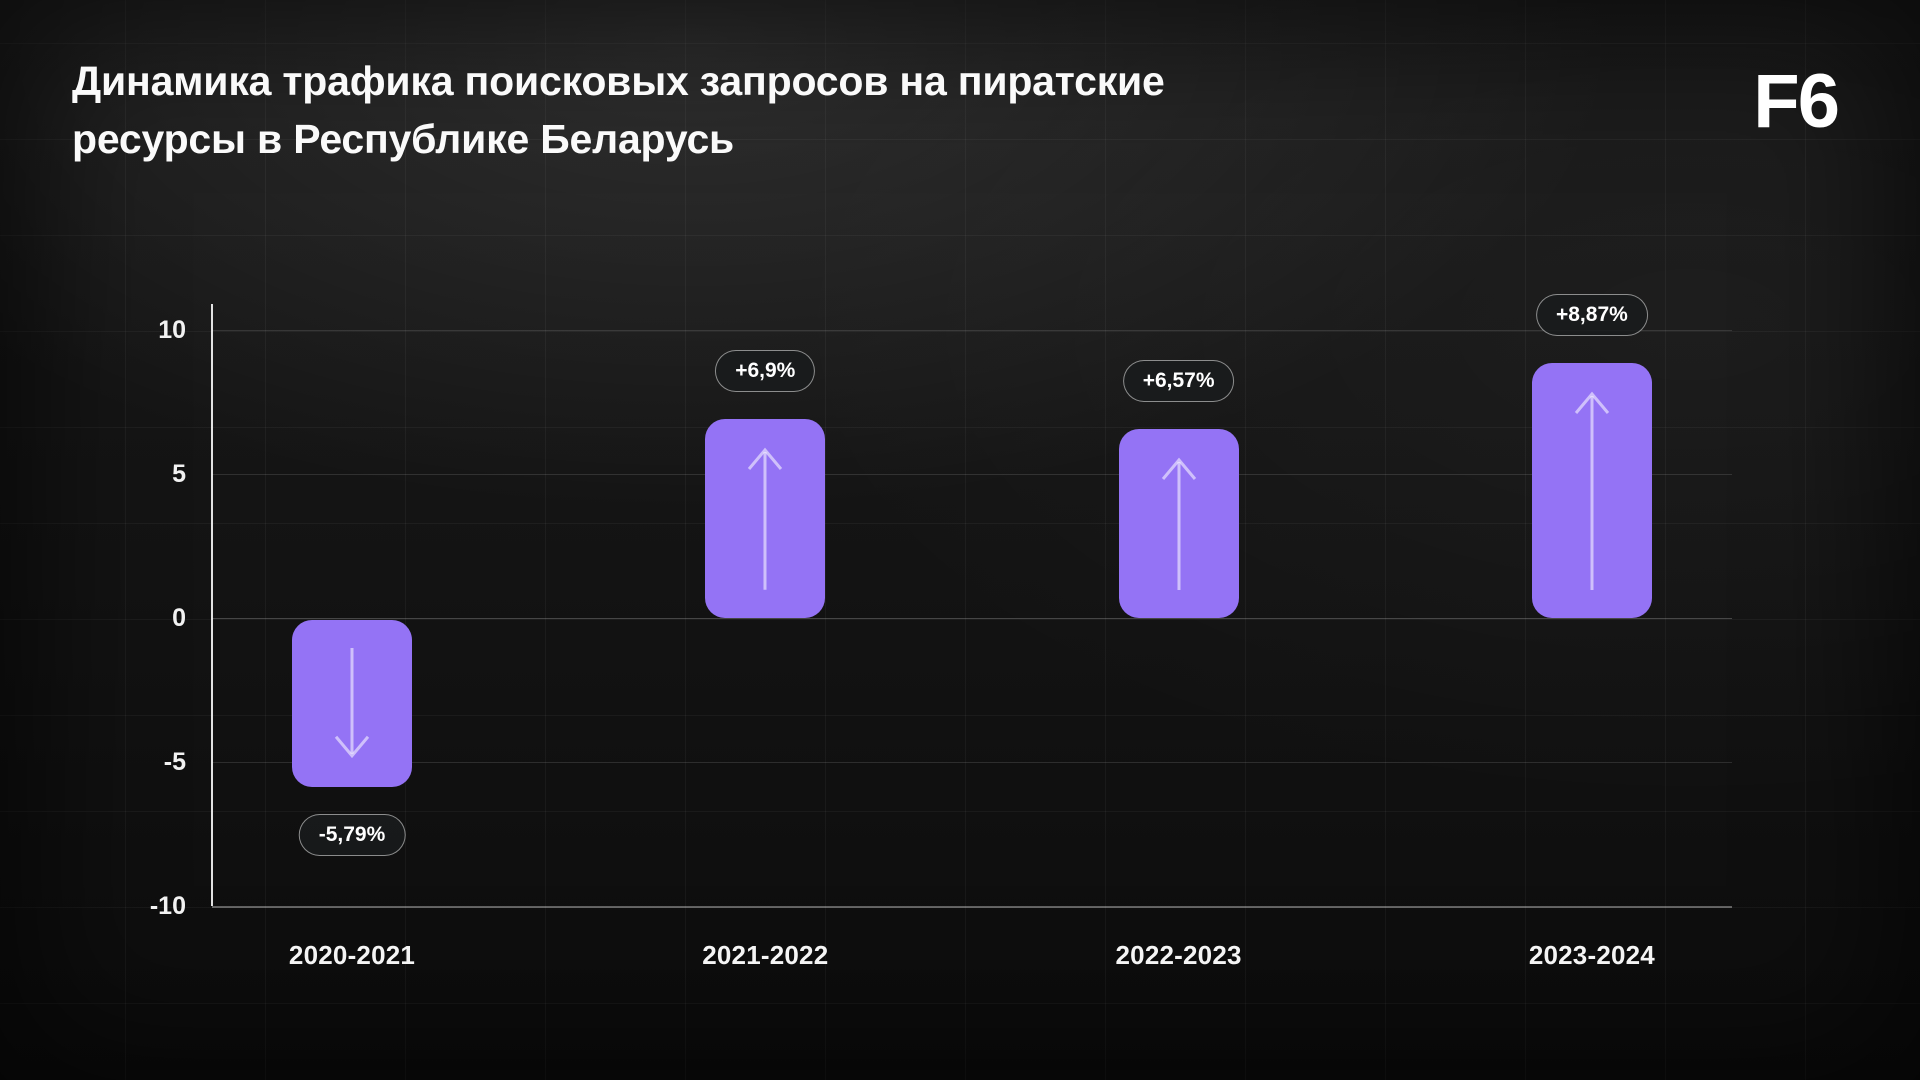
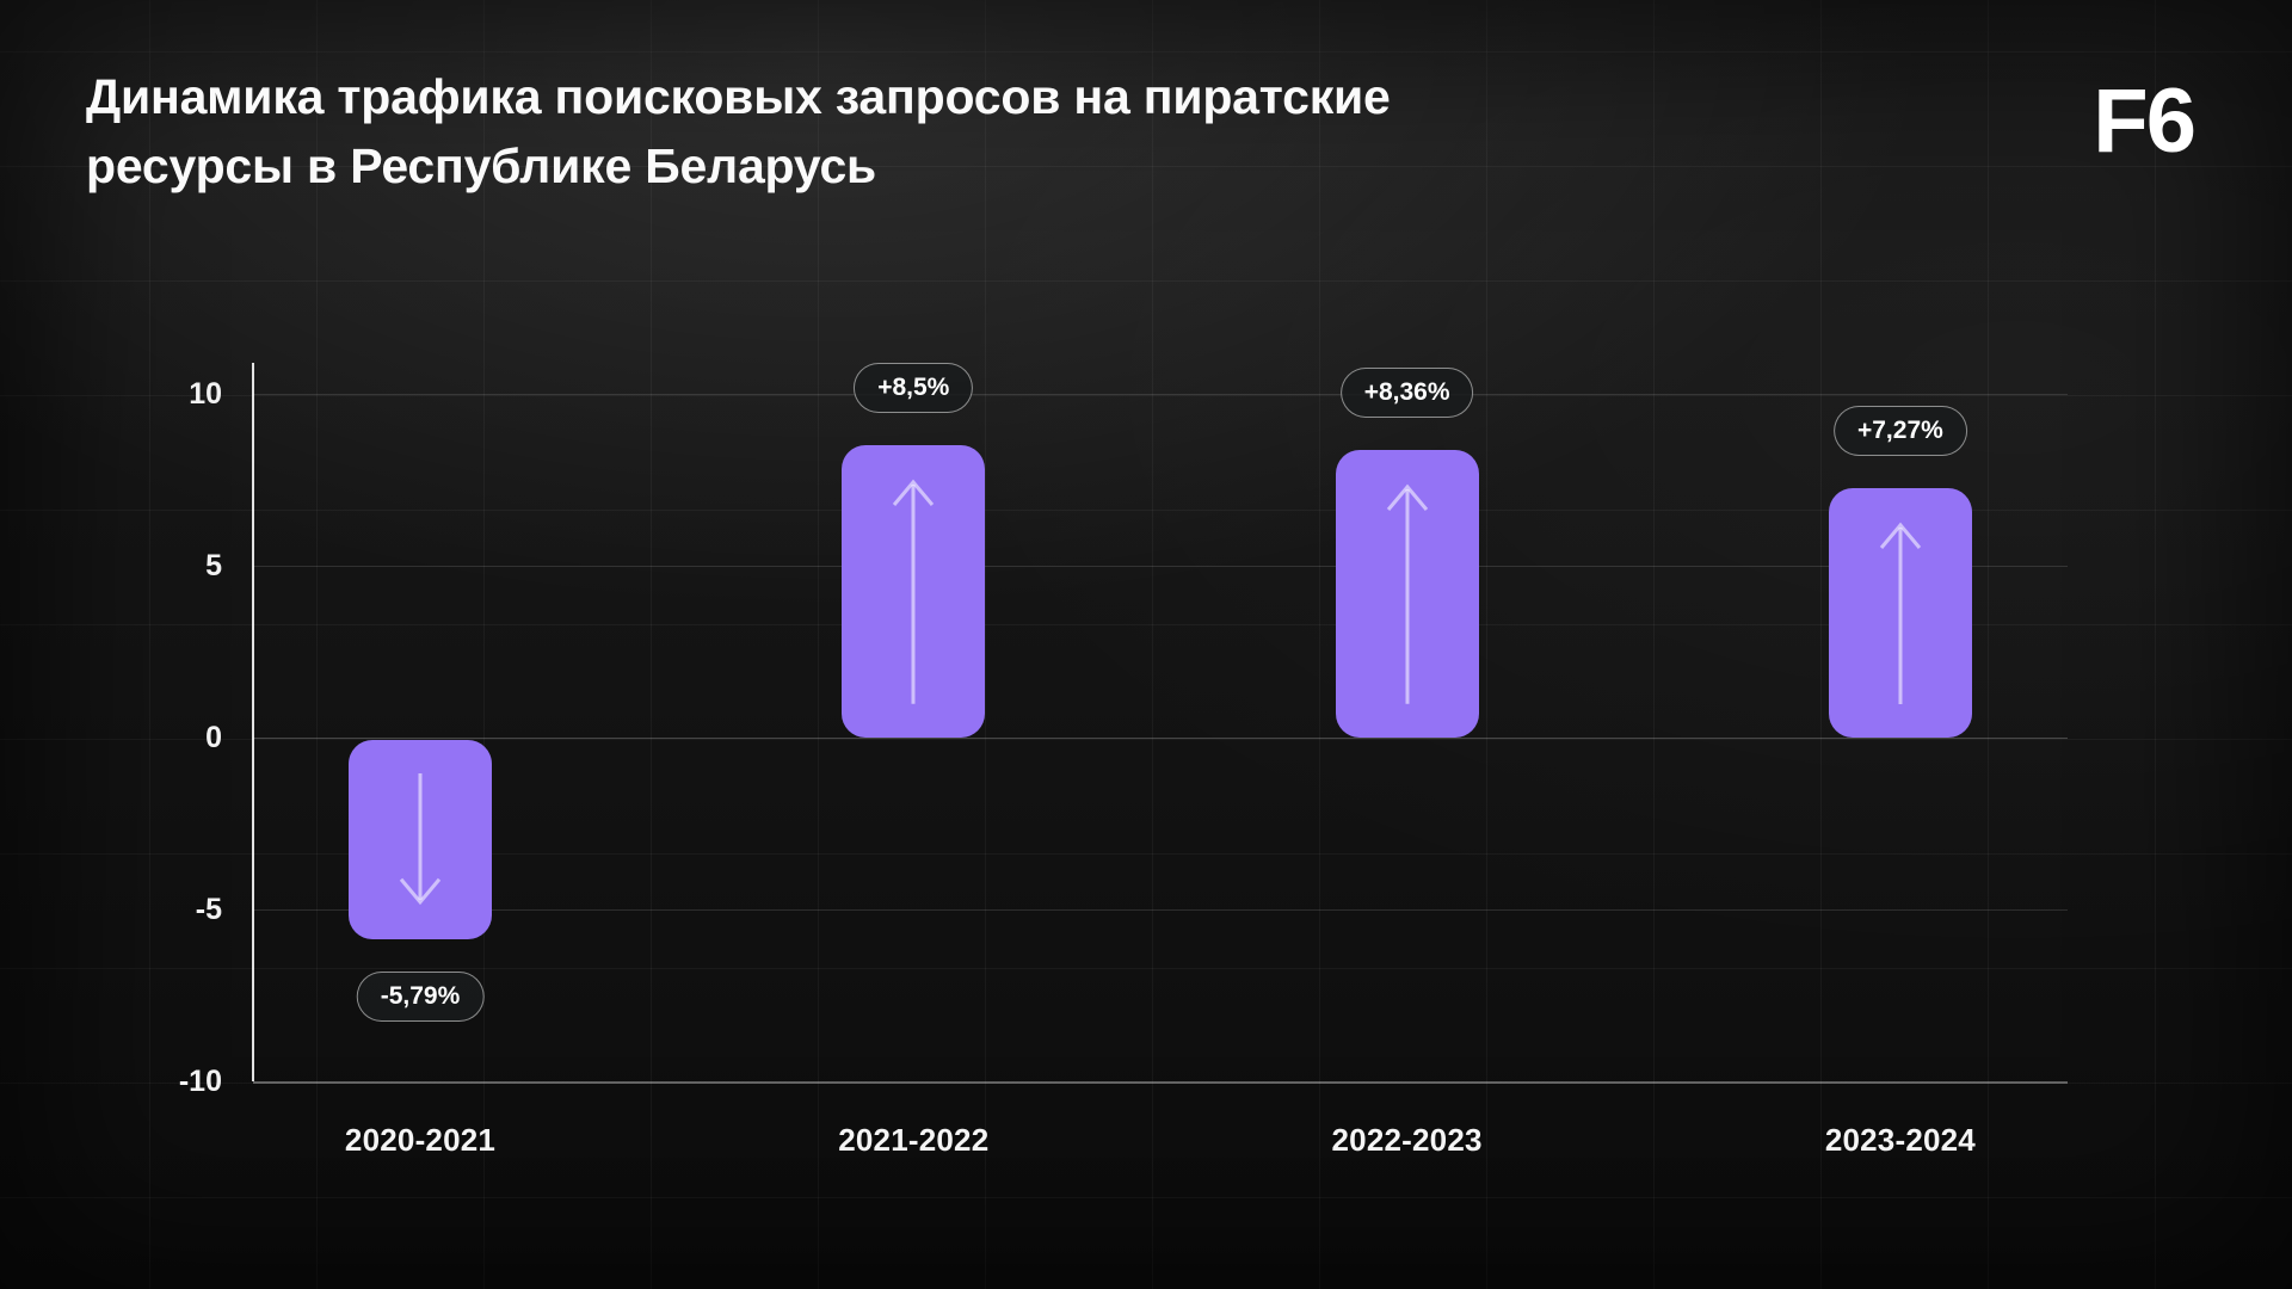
2021-2022: +6,9% -> +8,5%
2022-2023: +6,57% -> +8,36%
2023-2024: +8,87% -> +7,27%
